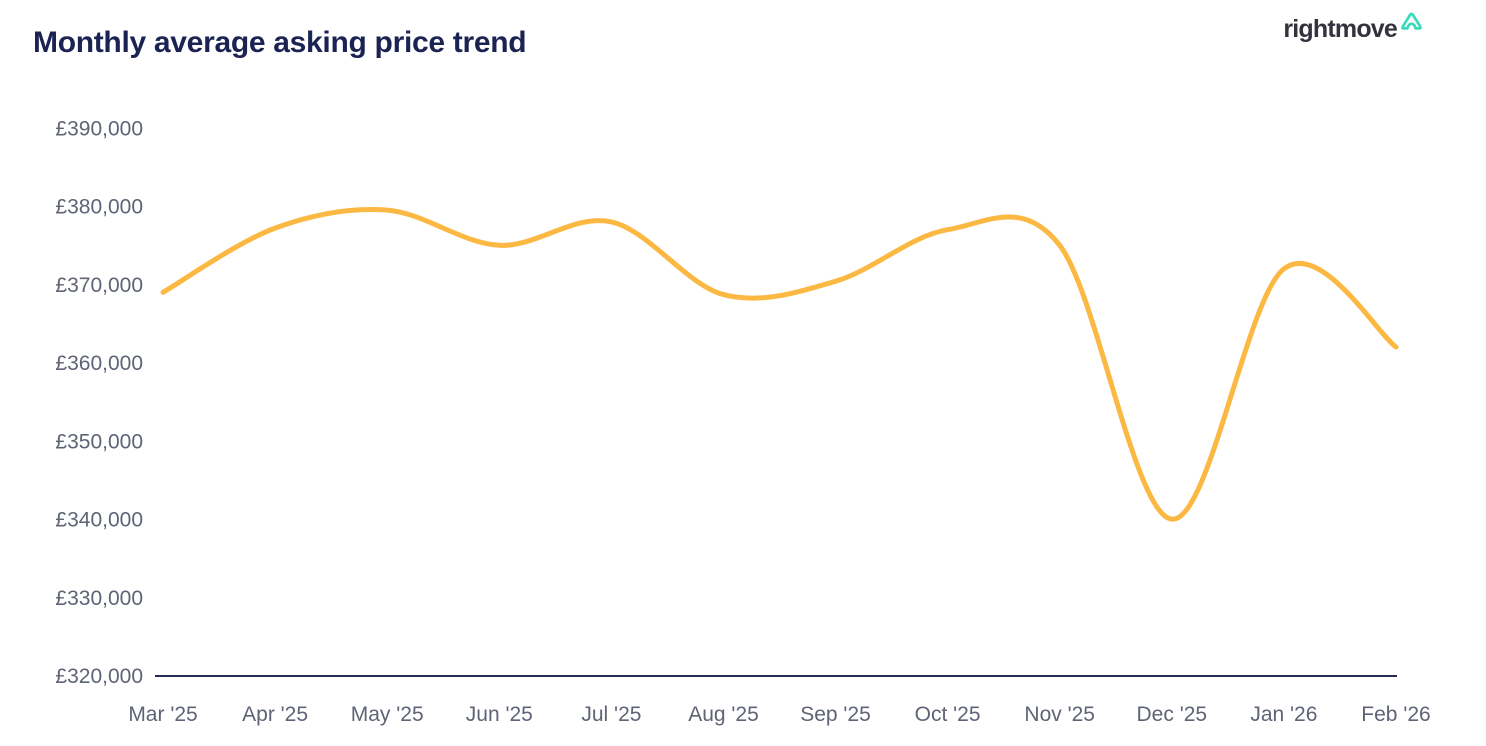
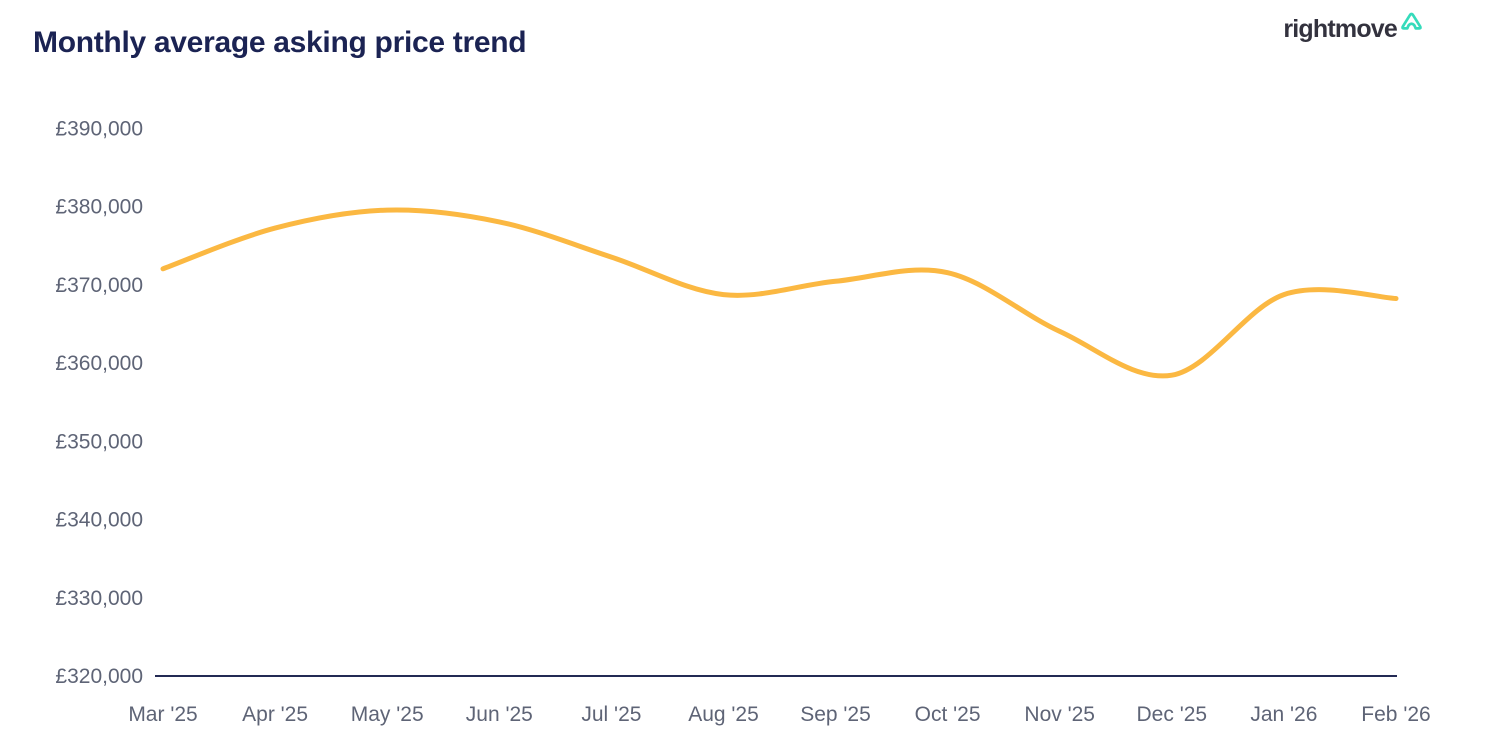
Mar '25: £369000 -> £372000
Jun '25: £375000 -> £378000
Jul '25: £378000 -> £374000
Oct '25: £377000 -> £372000
Nov '25: £375000 -> £364000
Dec '25: £340000 -> £358000
Jan '26: £372000 -> £369000
Feb '26: £362000 -> £368000
